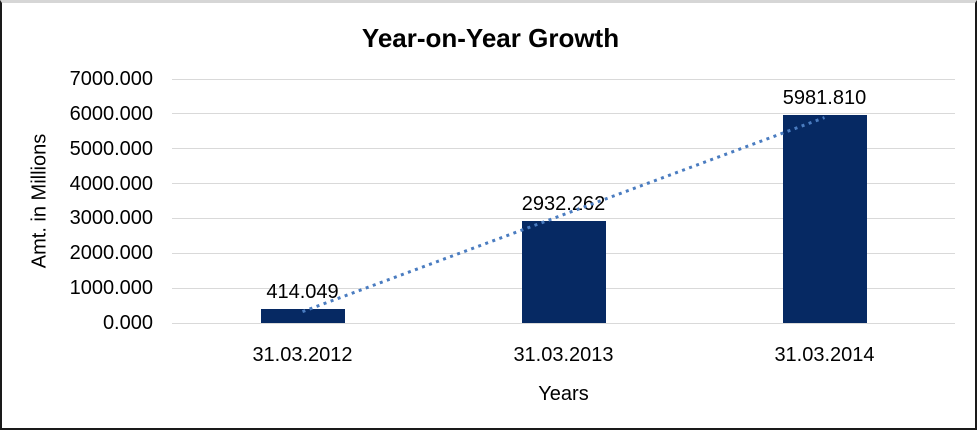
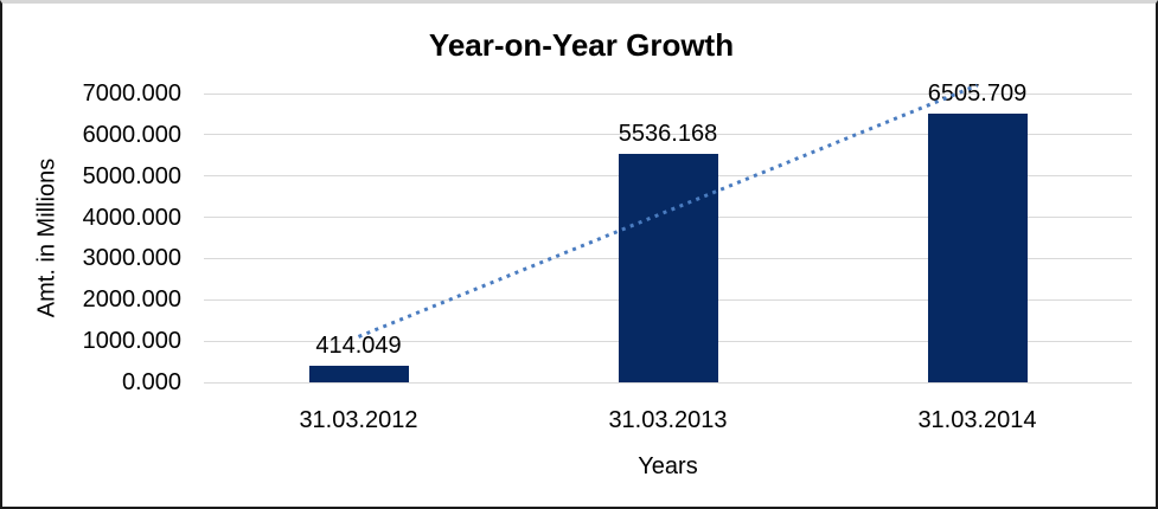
31.03.2013: 2932.262 -> 5536.168
31.03.2014: 5981.810 -> 6505.709
